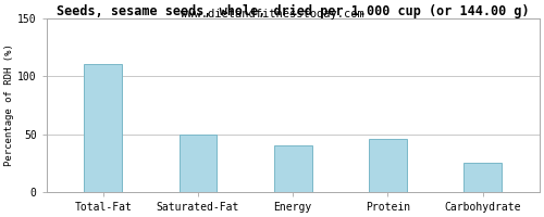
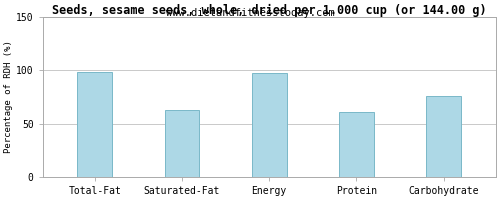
Total-Fat: 111 -> 99
Saturated-Fat: 50 -> 63
Energy: 40 -> 98
Protein: 46 -> 61
Carbohydrate: 25 -> 76
